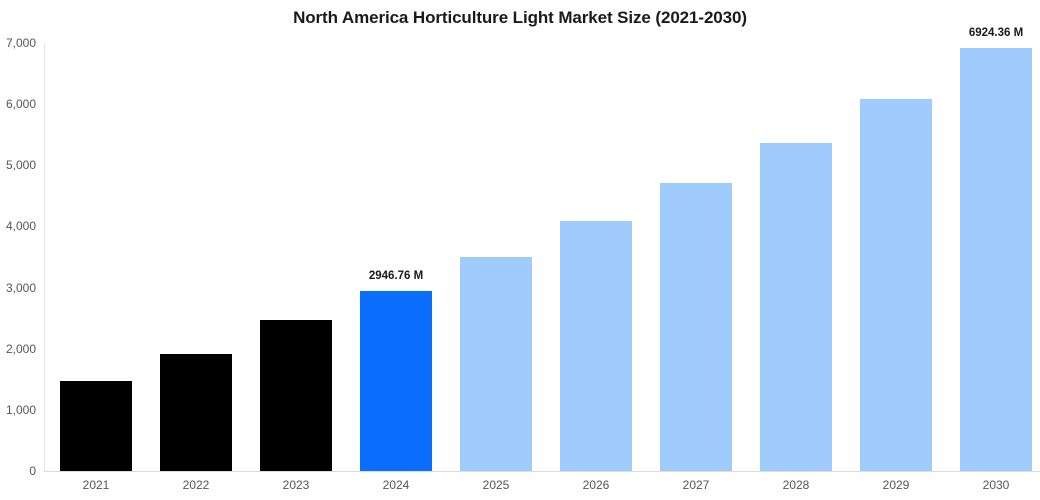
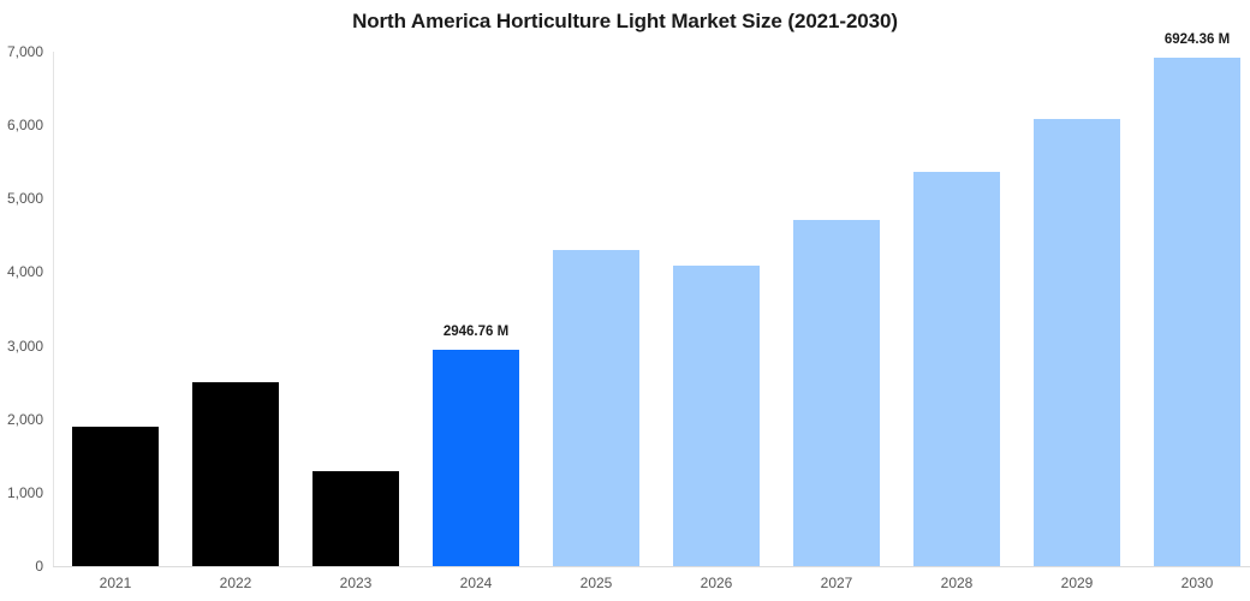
2021: 1500 -> 1900
2022: 1900 -> 2500
2023: 2500 -> 1300
2025: 3500 -> 4300
